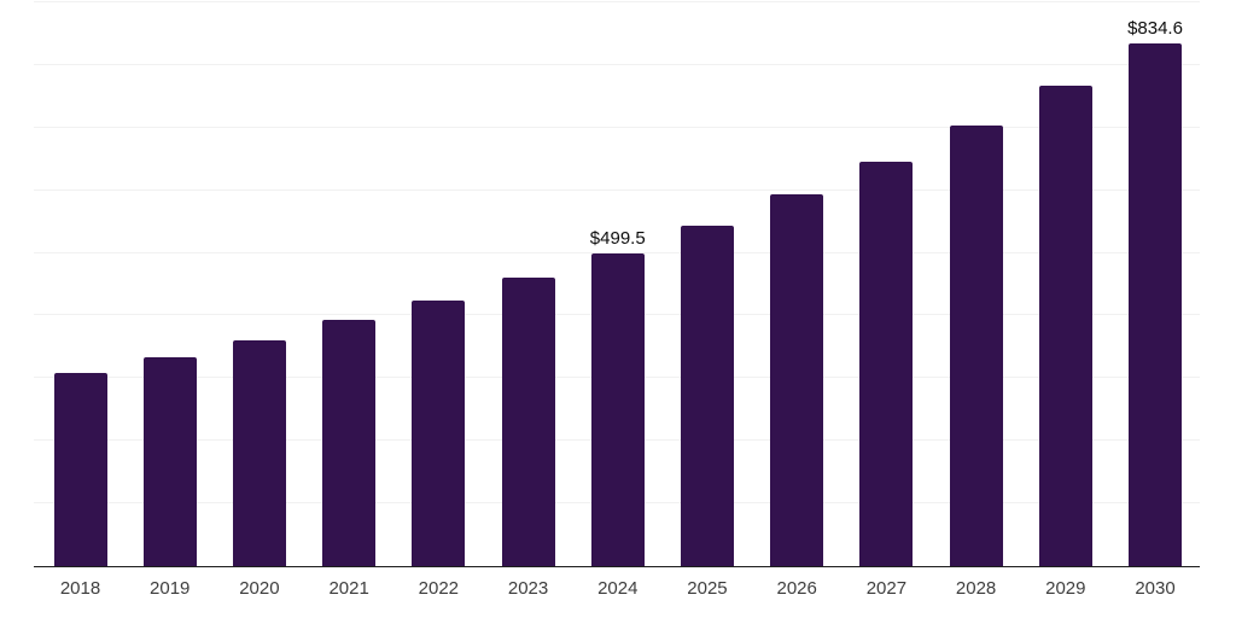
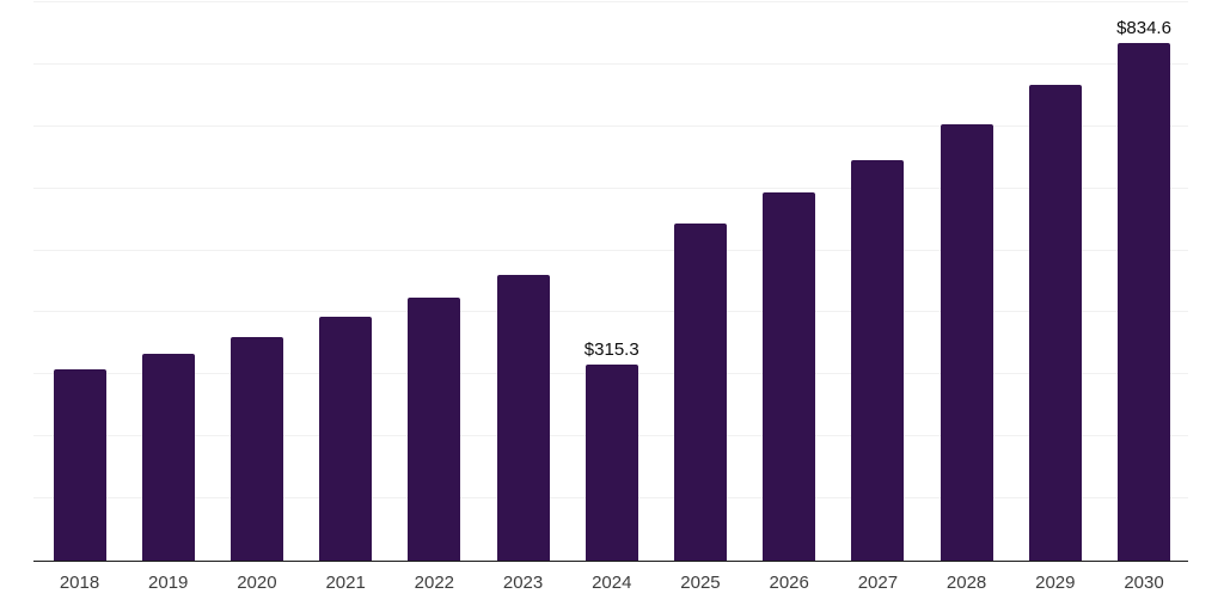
2024: $499.5 -> $315.3
